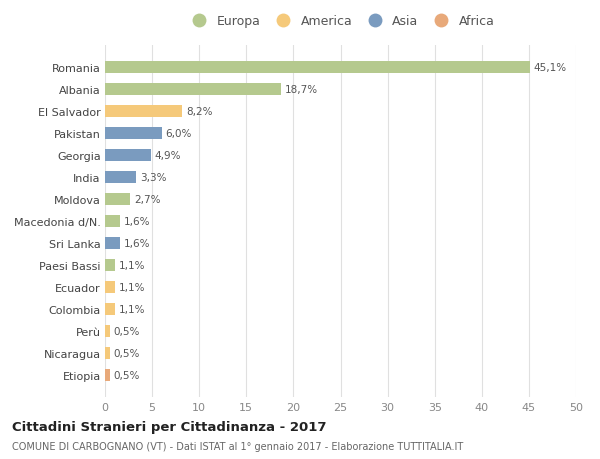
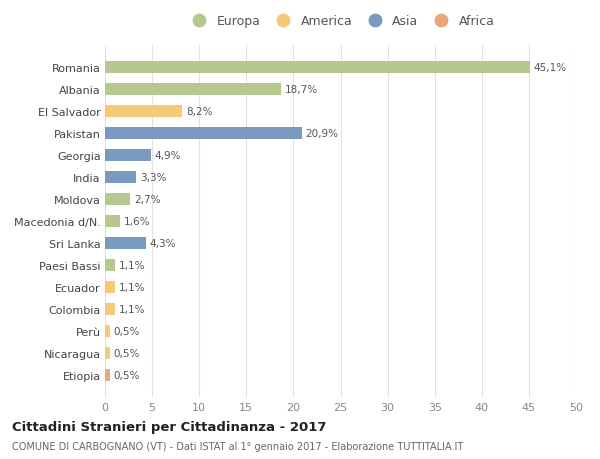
Pakistan: 6,0% -> 20,9%
Sri Lanka: 1,6% -> 4,3%
